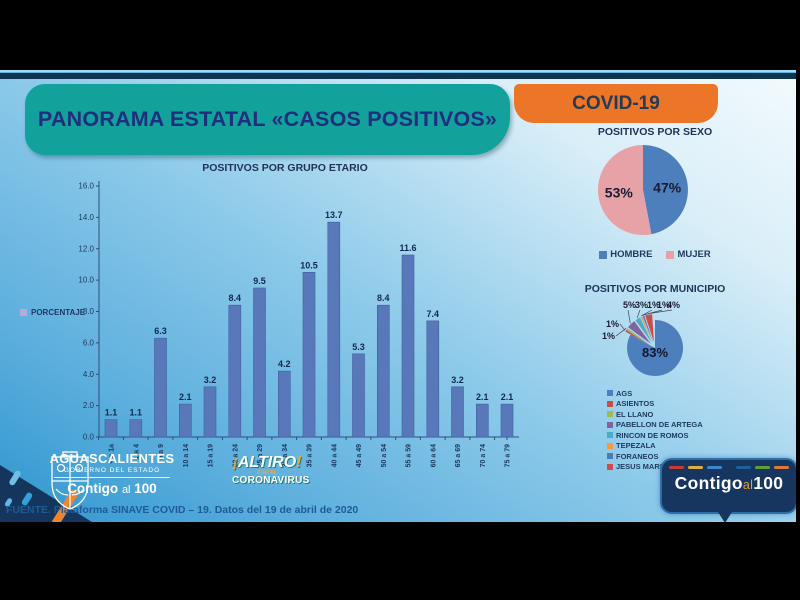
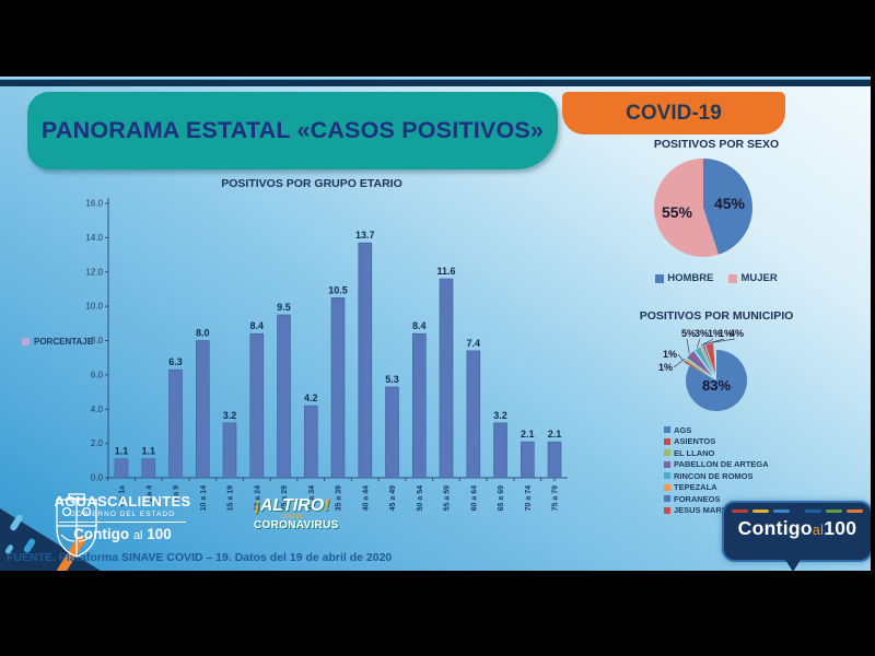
POSITIVOS POR GRUPO ETARIO/10 a 14: 2.1 -> 8.0
POSITIVOS POR SEXO/HOMBRE: 47% -> 45%
POSITIVOS POR SEXO/MUJER: 53% -> 55%
